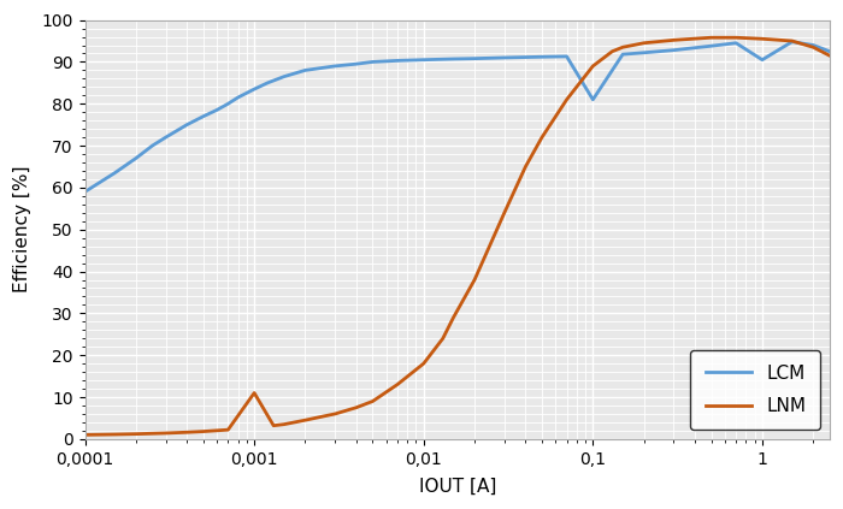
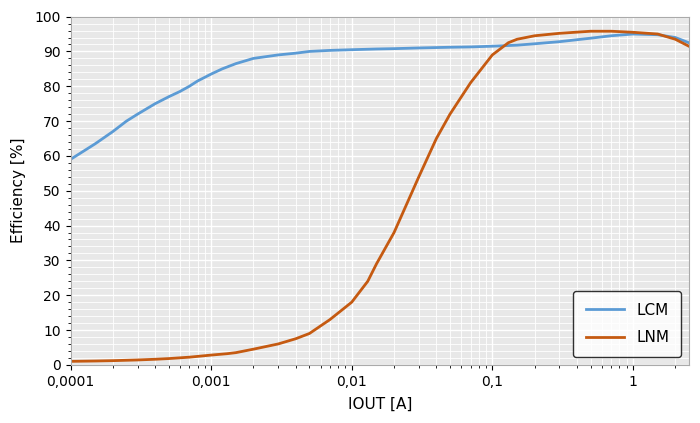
LNM/0,001: 11.0 -> 2.8
LCM/0,1: 81.0 -> 91.5
LCM/1: 90.5 -> 95.0
